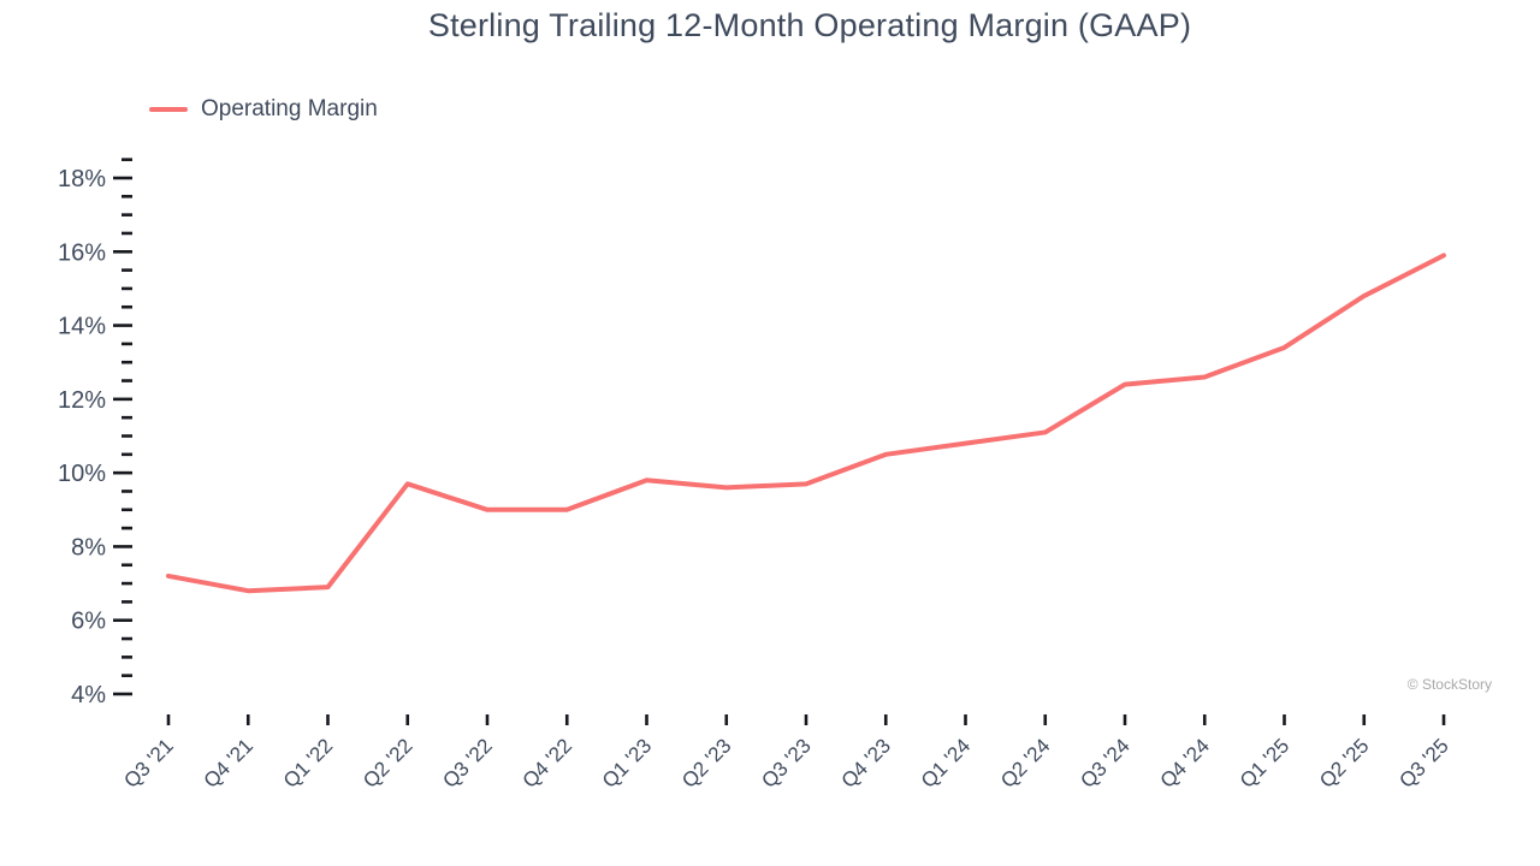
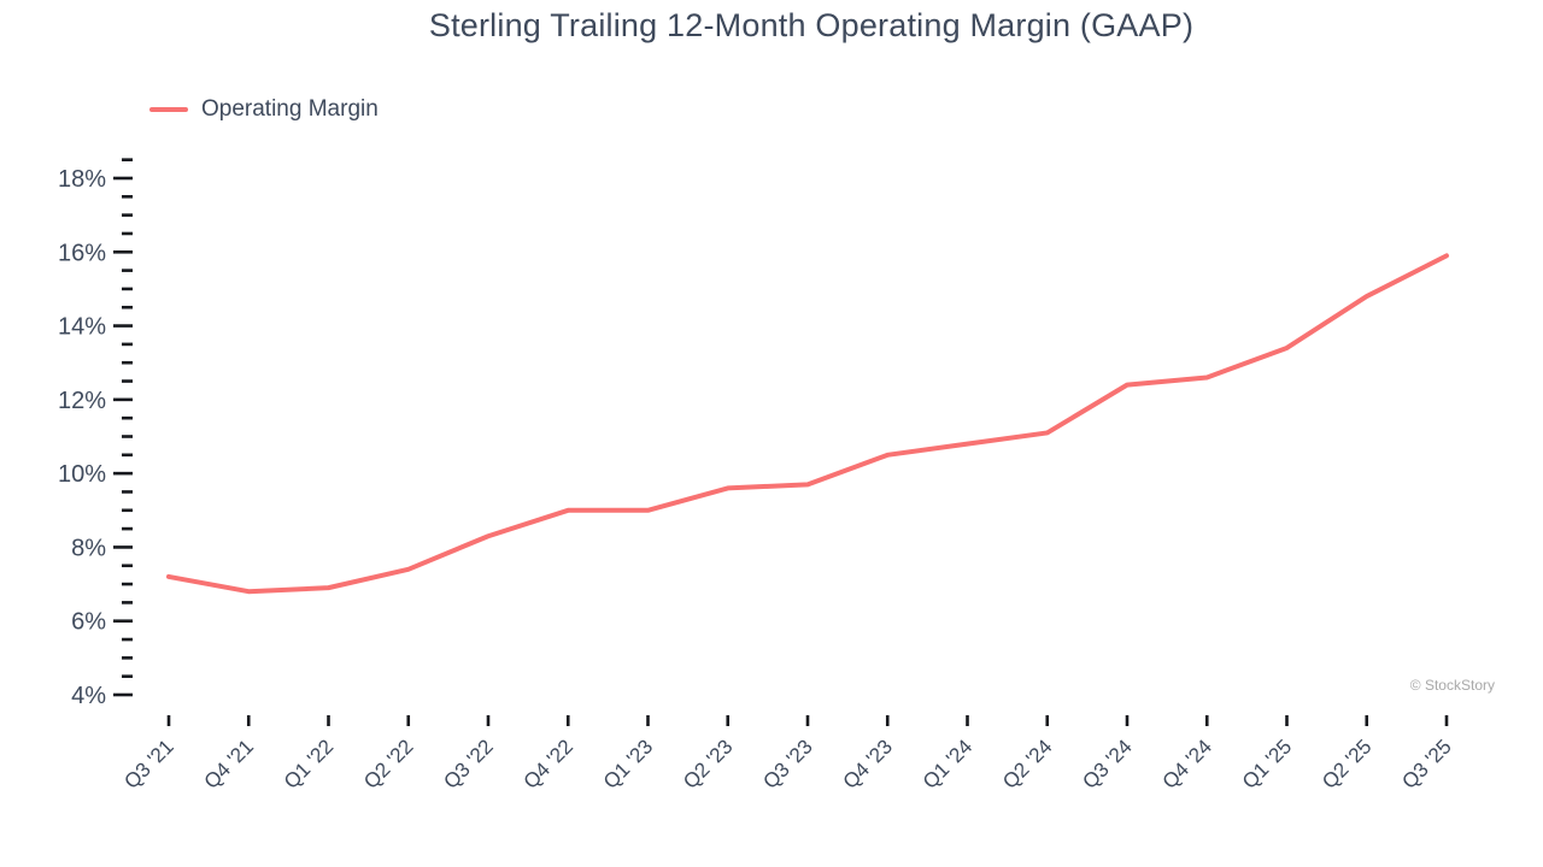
Q2 '22: 9.7% -> 7.4%
Q3 '22: 9.0% -> 8.3%
Q1 '23: 9.8% -> 9.0%
